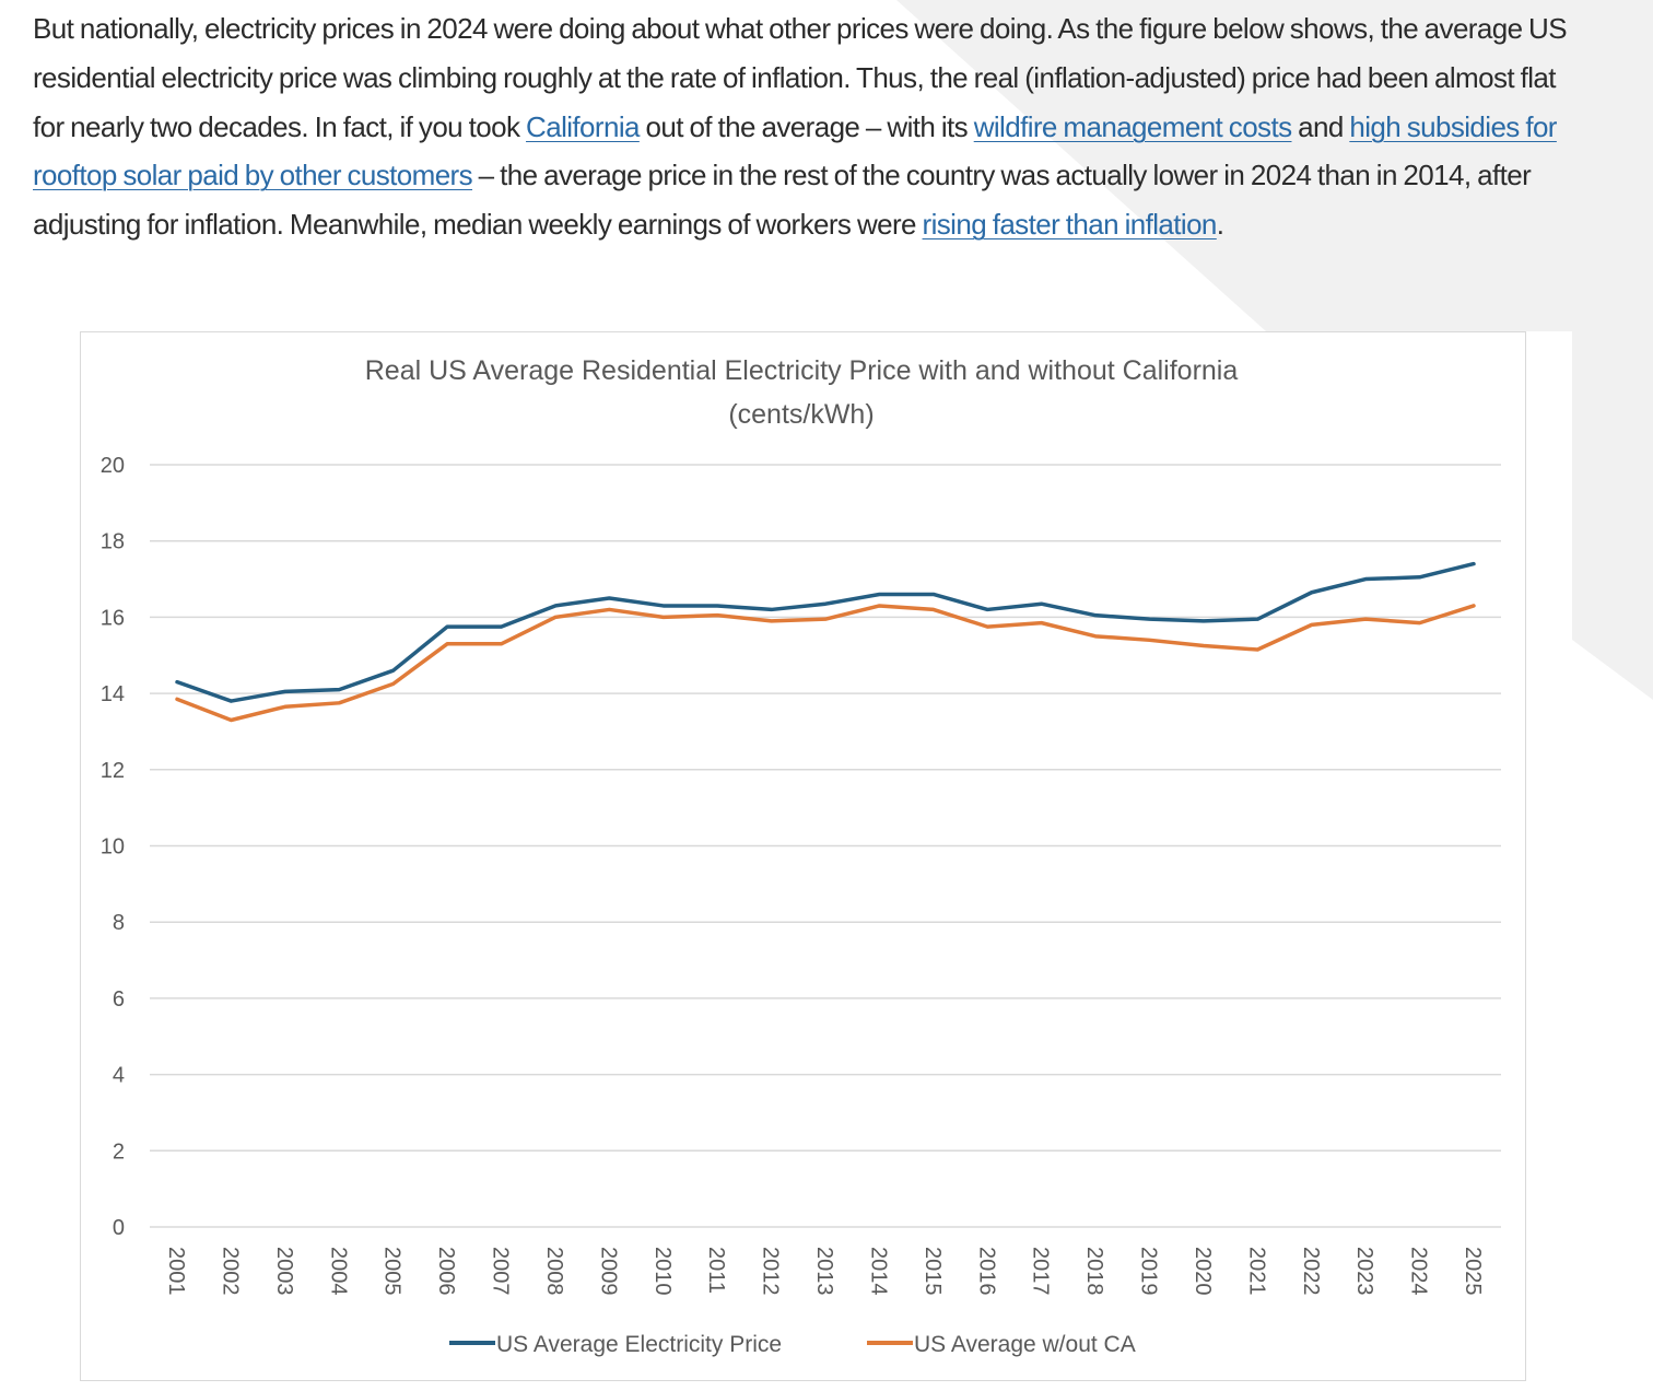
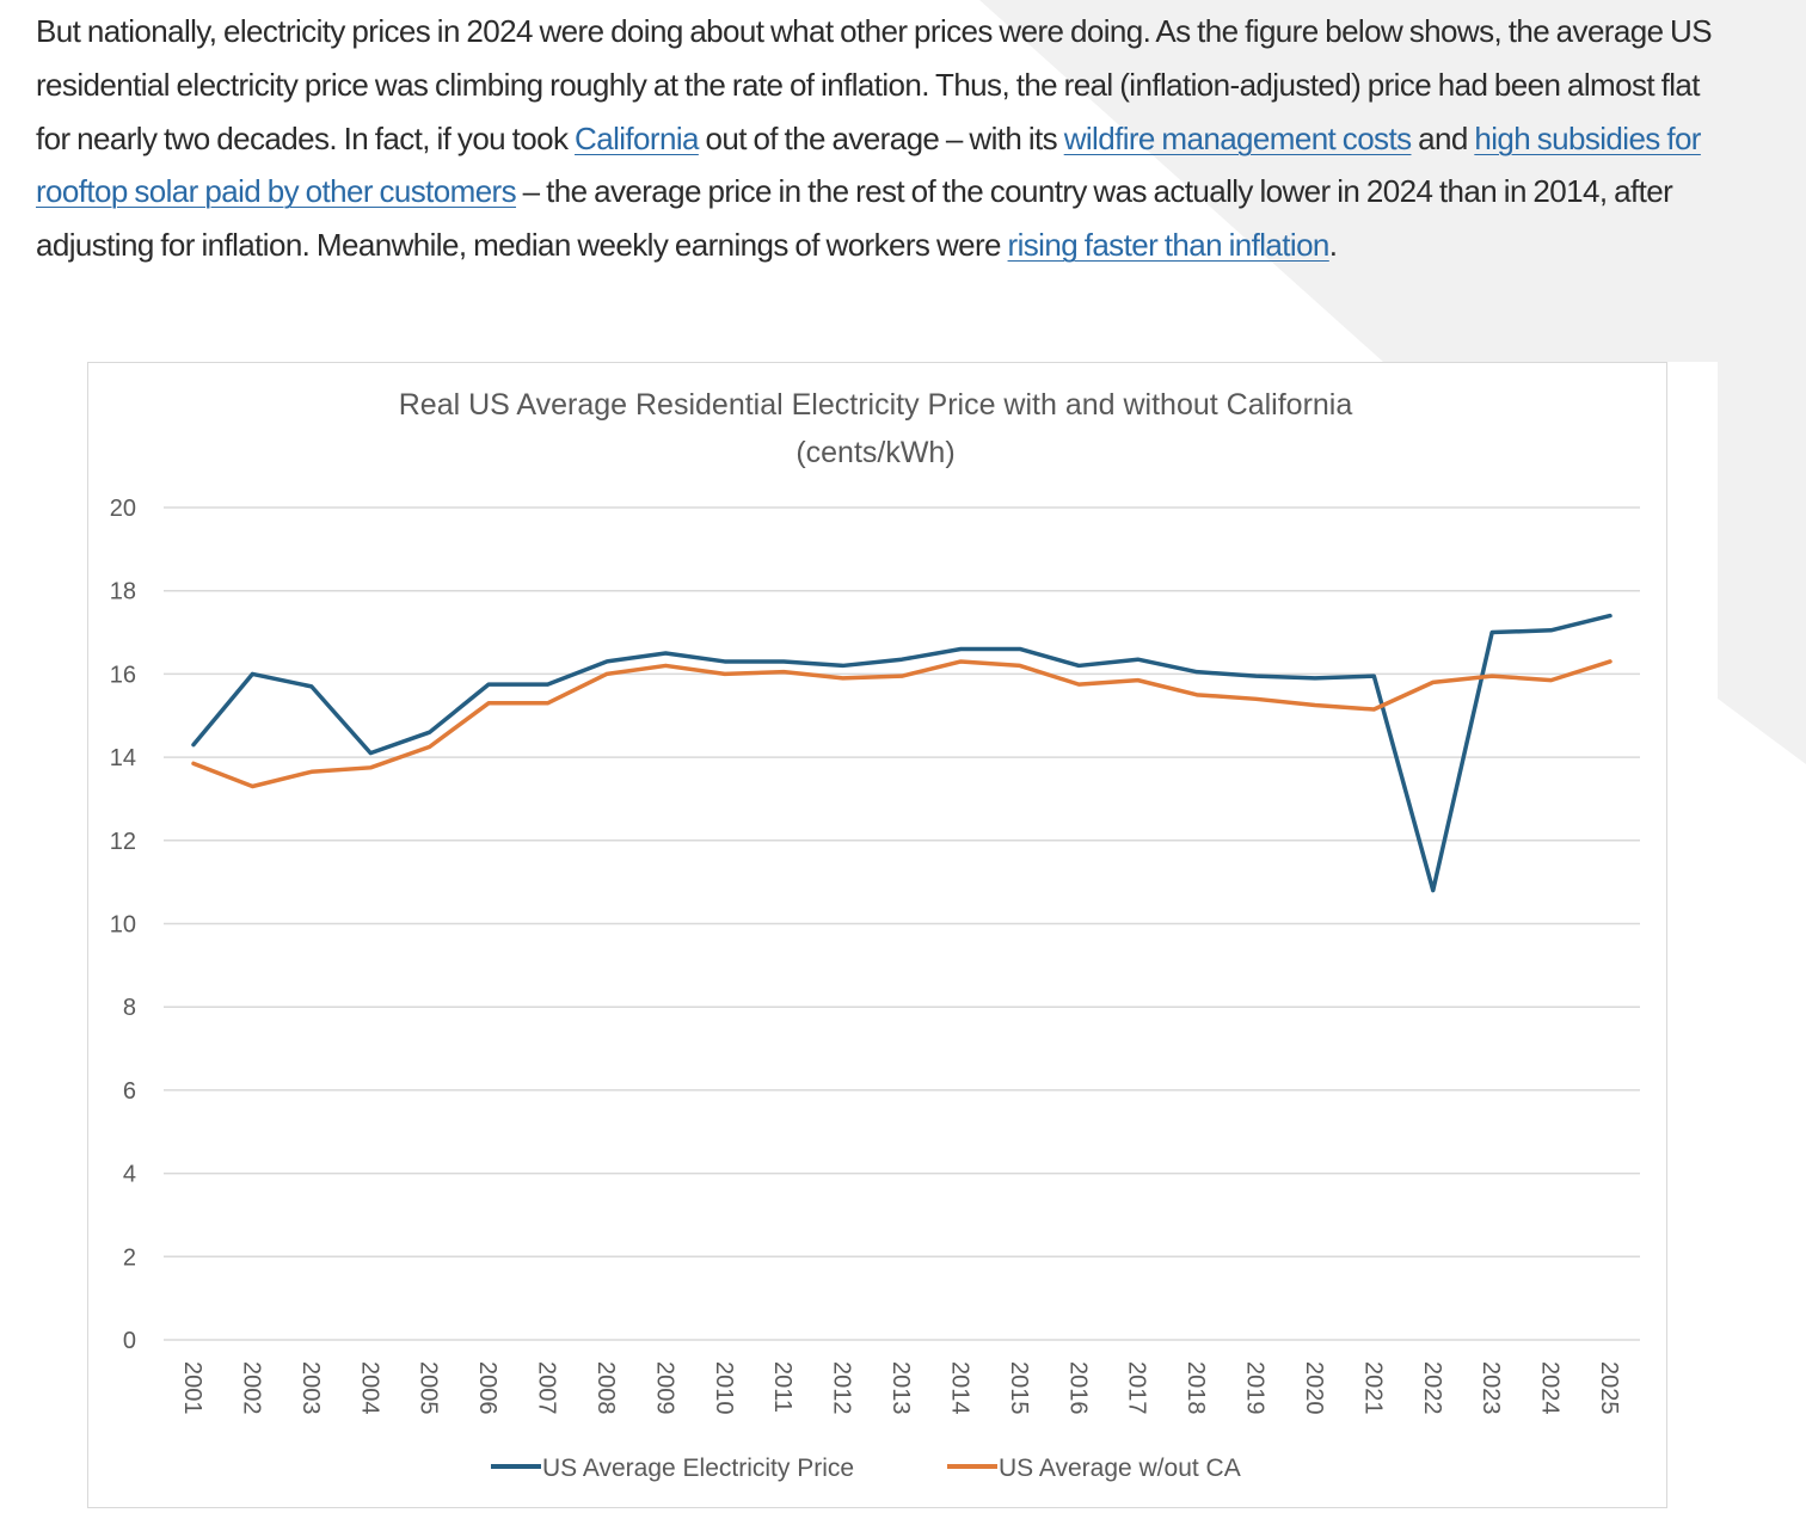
US Average Electricity Price/2002: 13.8 -> 16.0
US Average Electricity Price/2003: 14.1 -> 15.7
US Average Electricity Price/2022: 16.6 -> 10.8
